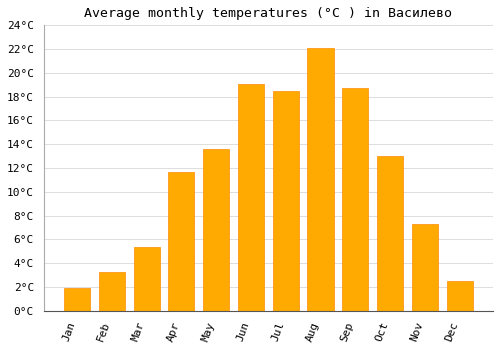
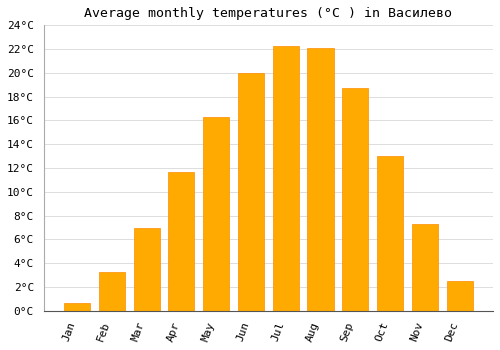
Jan: 1.9°C -> 0.7°C
Mar: 5.4°C -> 7.0°C
May: 13.6°C -> 16.3°C
Jun: 19.1°C -> 20.0°C
Jul: 18.5°C -> 22.3°C
